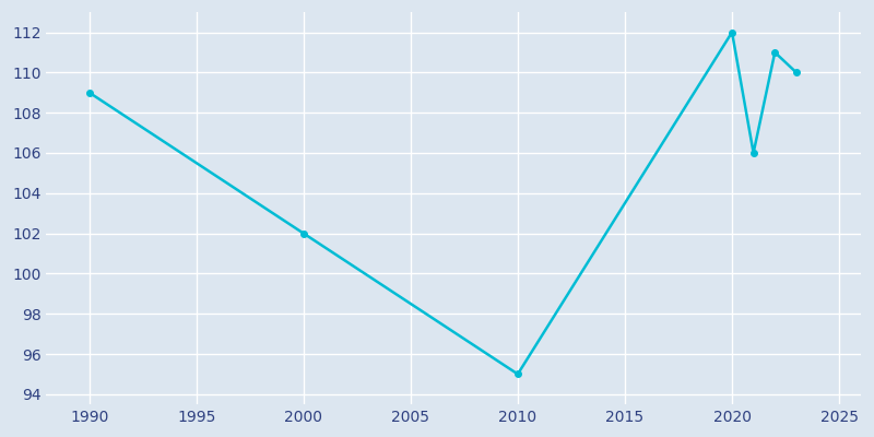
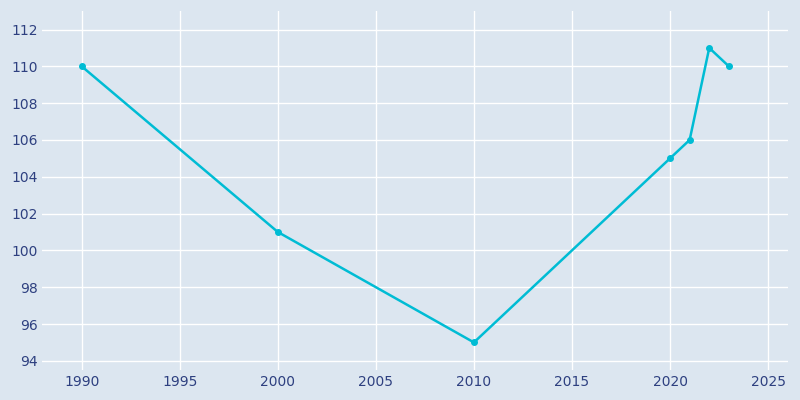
1990: 109 -> 110
2000: 102 -> 101
2020: 112 -> 105
